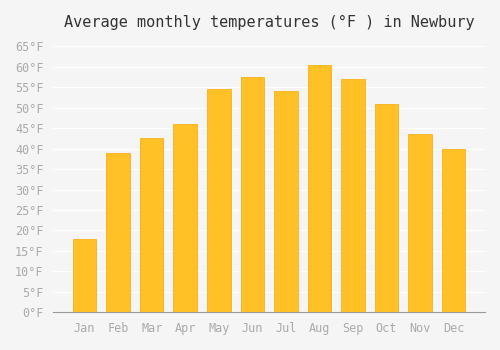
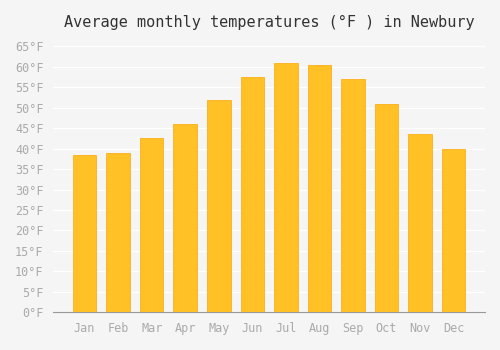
Jan: 18.0°F -> 38.5°F
May: 54.5°F -> 52.0°F
Jul: 54.0°F -> 61.0°F
